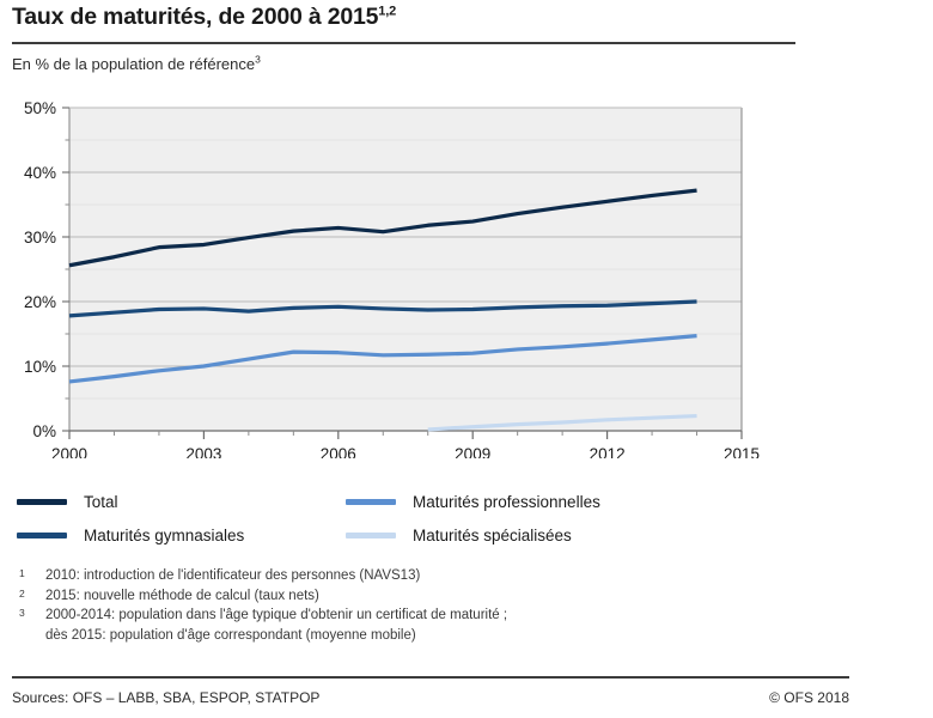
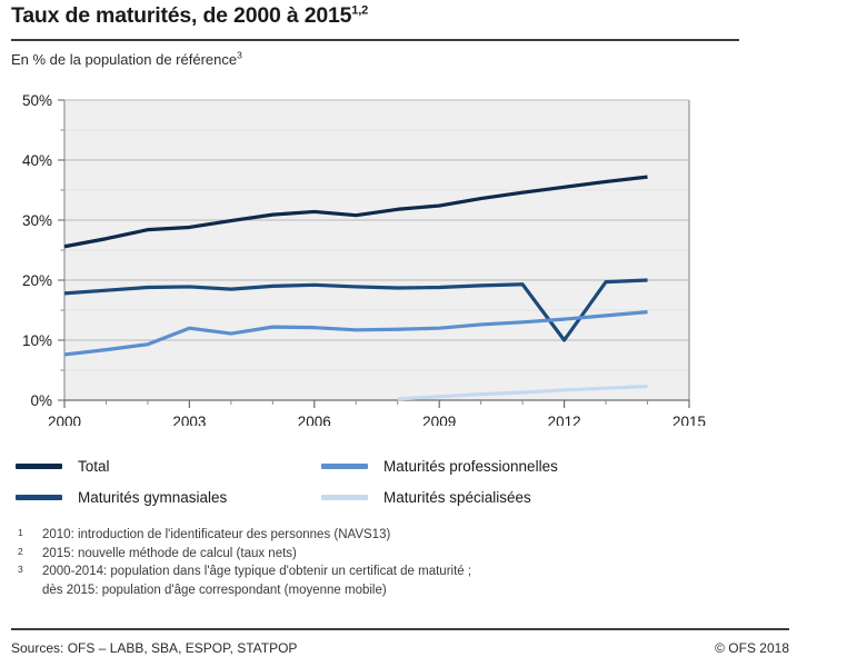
Maturités professionnelles/2003: 10% -> 12%
Maturités gymnasiales/2012: 19% -> 10%
